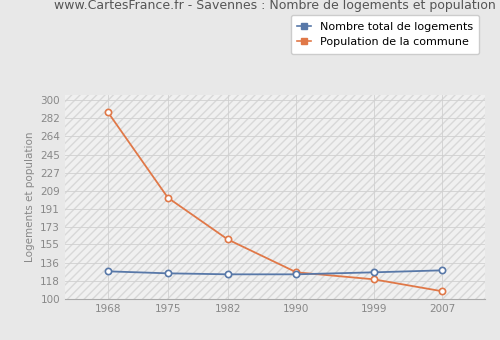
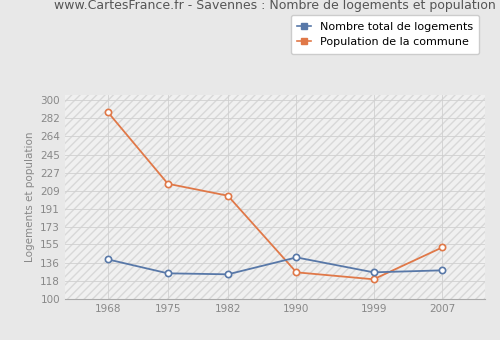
Nombre total de logements/1968: 128 -> 140
Population de la commune/1975: 202 -> 216
Population de la commune/1982: 160 -> 204
Nombre total de logements/1990: 125 -> 142
Population de la commune/2007: 108 -> 152
